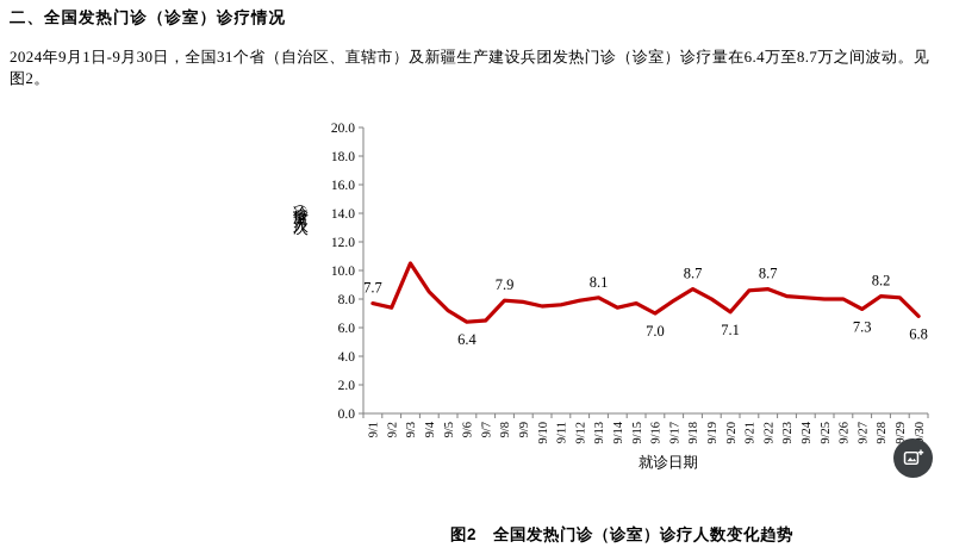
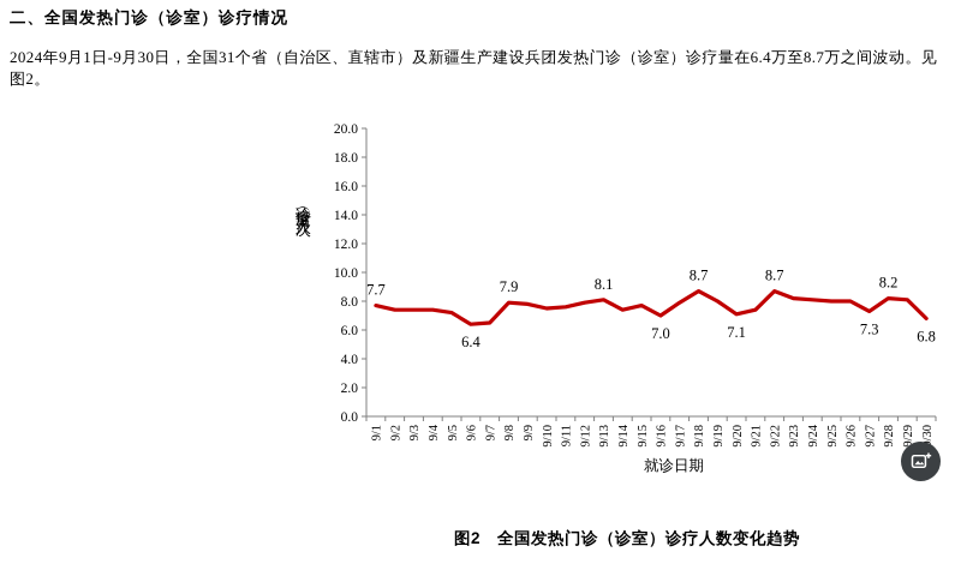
9/3: 10.5 -> 7.4
9/4: 8.5 -> 7.4
9/21: 8.6 -> 7.4
